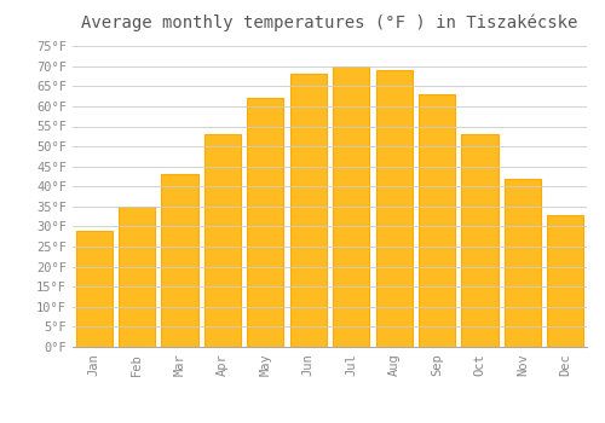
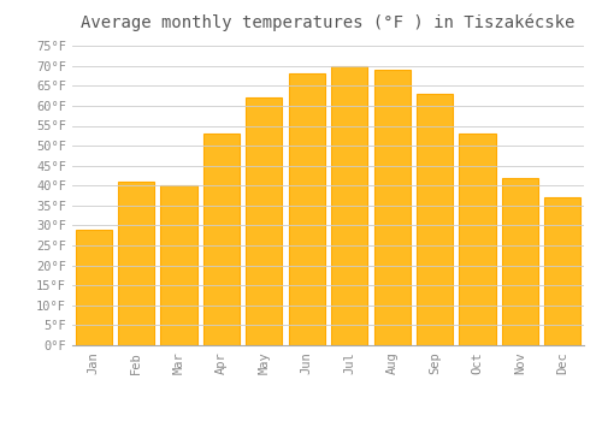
Feb: 35°F -> 41°F
Mar: 43°F -> 40°F
Dec: 33°F -> 37°F
